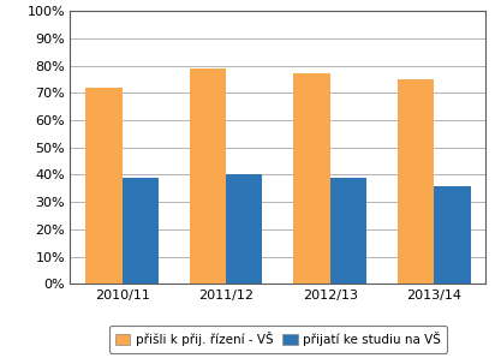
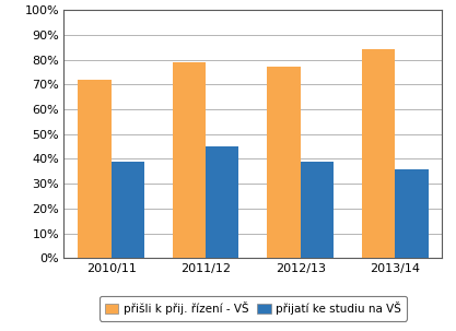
přijatí ke studiu na VŠ/2011/12: 40% -> 45%
přišli k přij. řízení - VŠ/2013/14: 75% -> 84%
